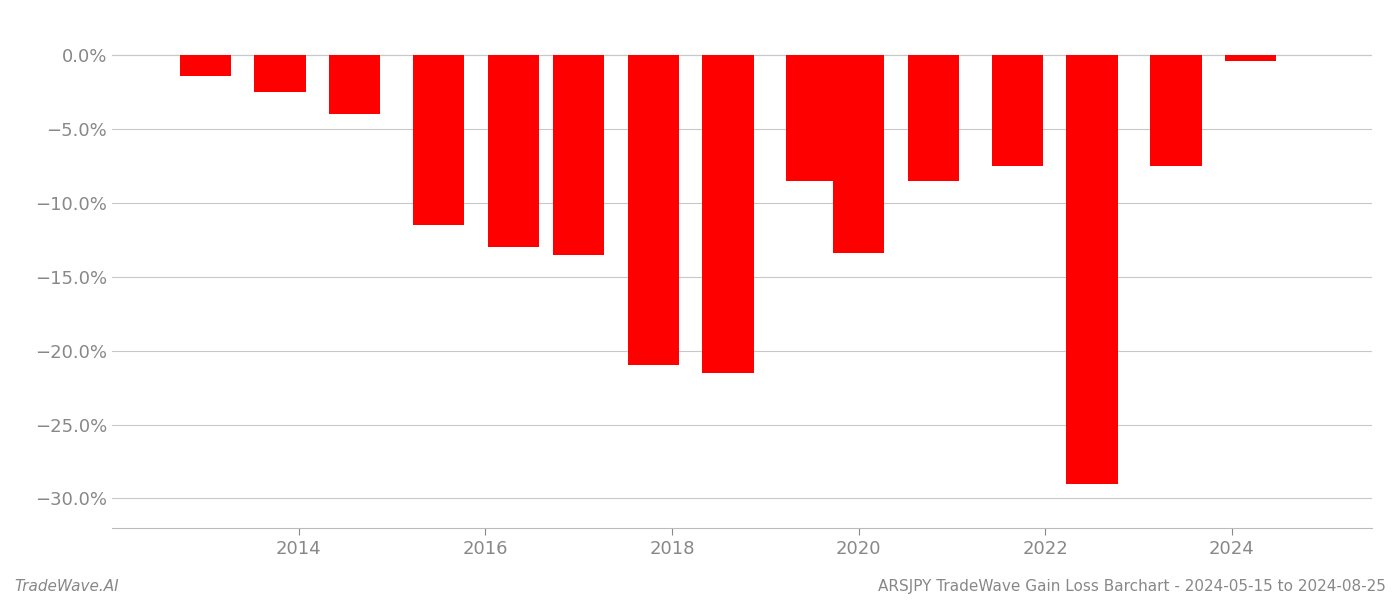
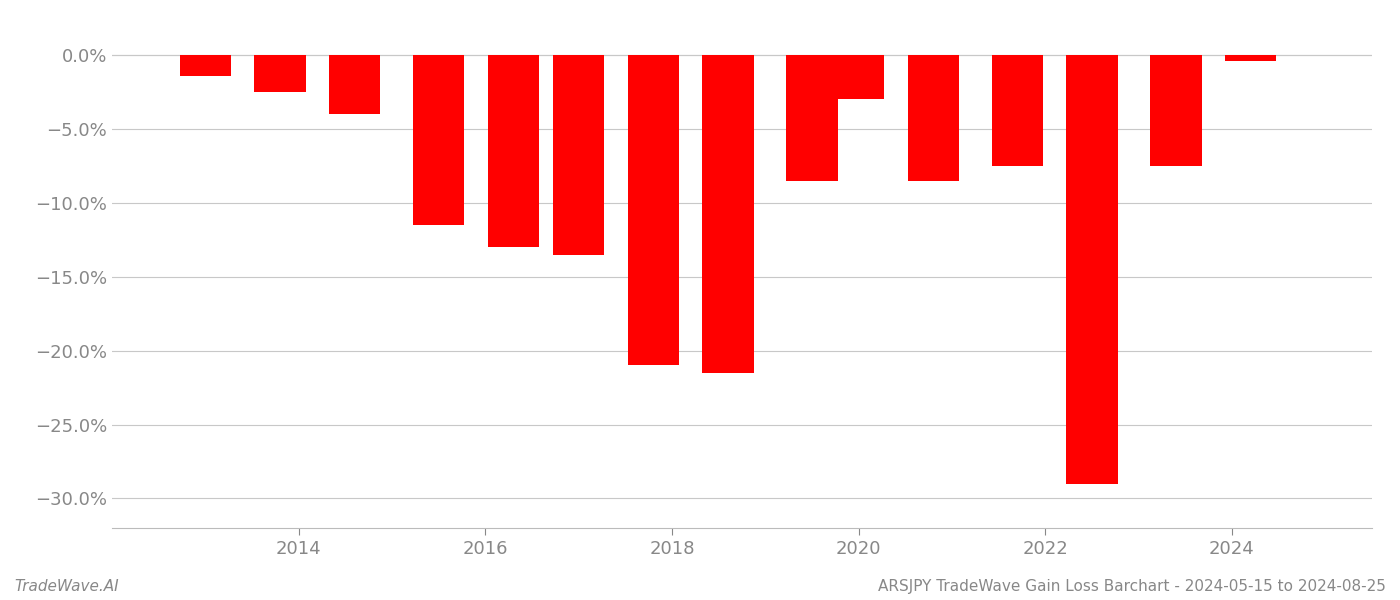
2020: -13.4% -> -3.0%
